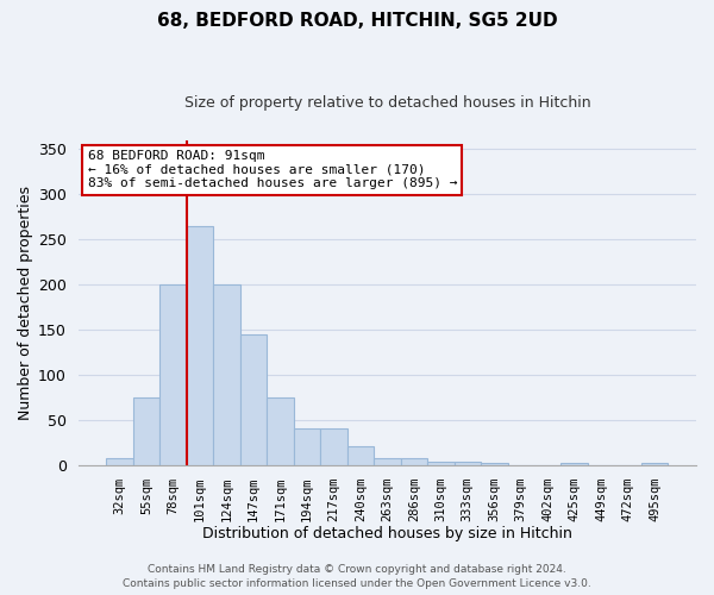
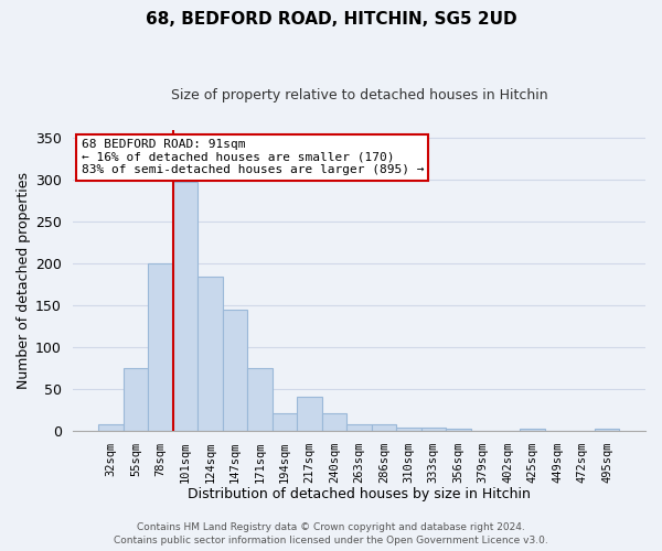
101sqm: 265 -> 298
124sqm: 200 -> 184
194sqm: 40 -> 20
